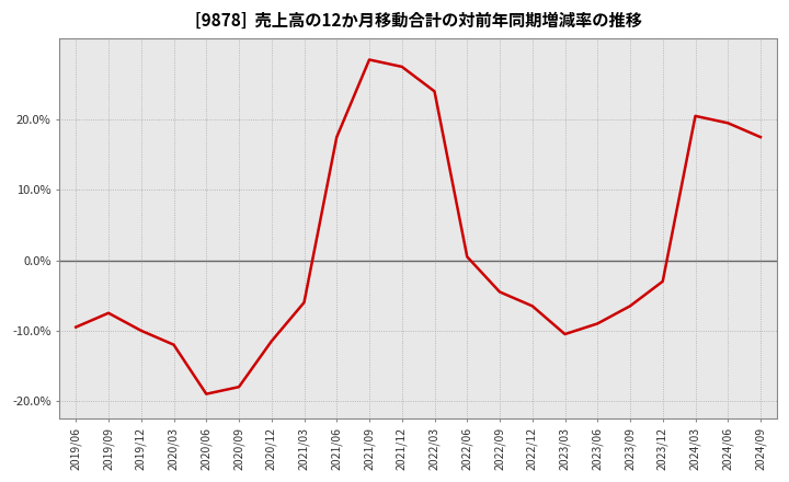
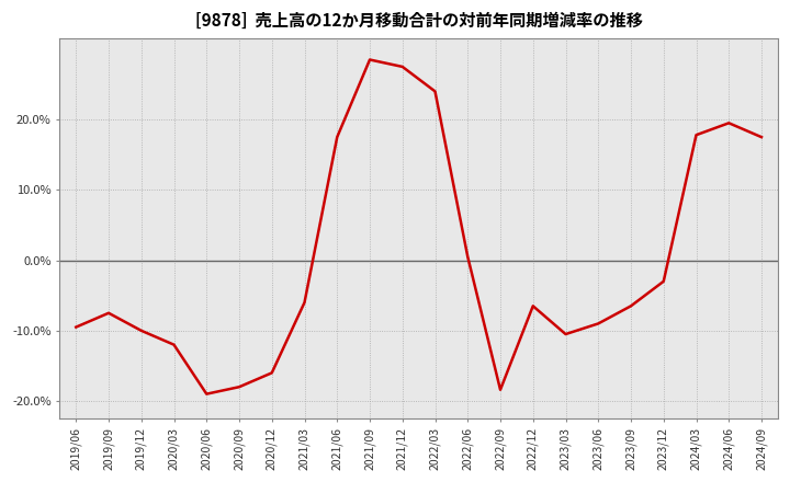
2020/12: -11.5% -> -16.0%
2022/09: -4.5% -> -18.4%
2024/03: 20.5% -> 17.8%
